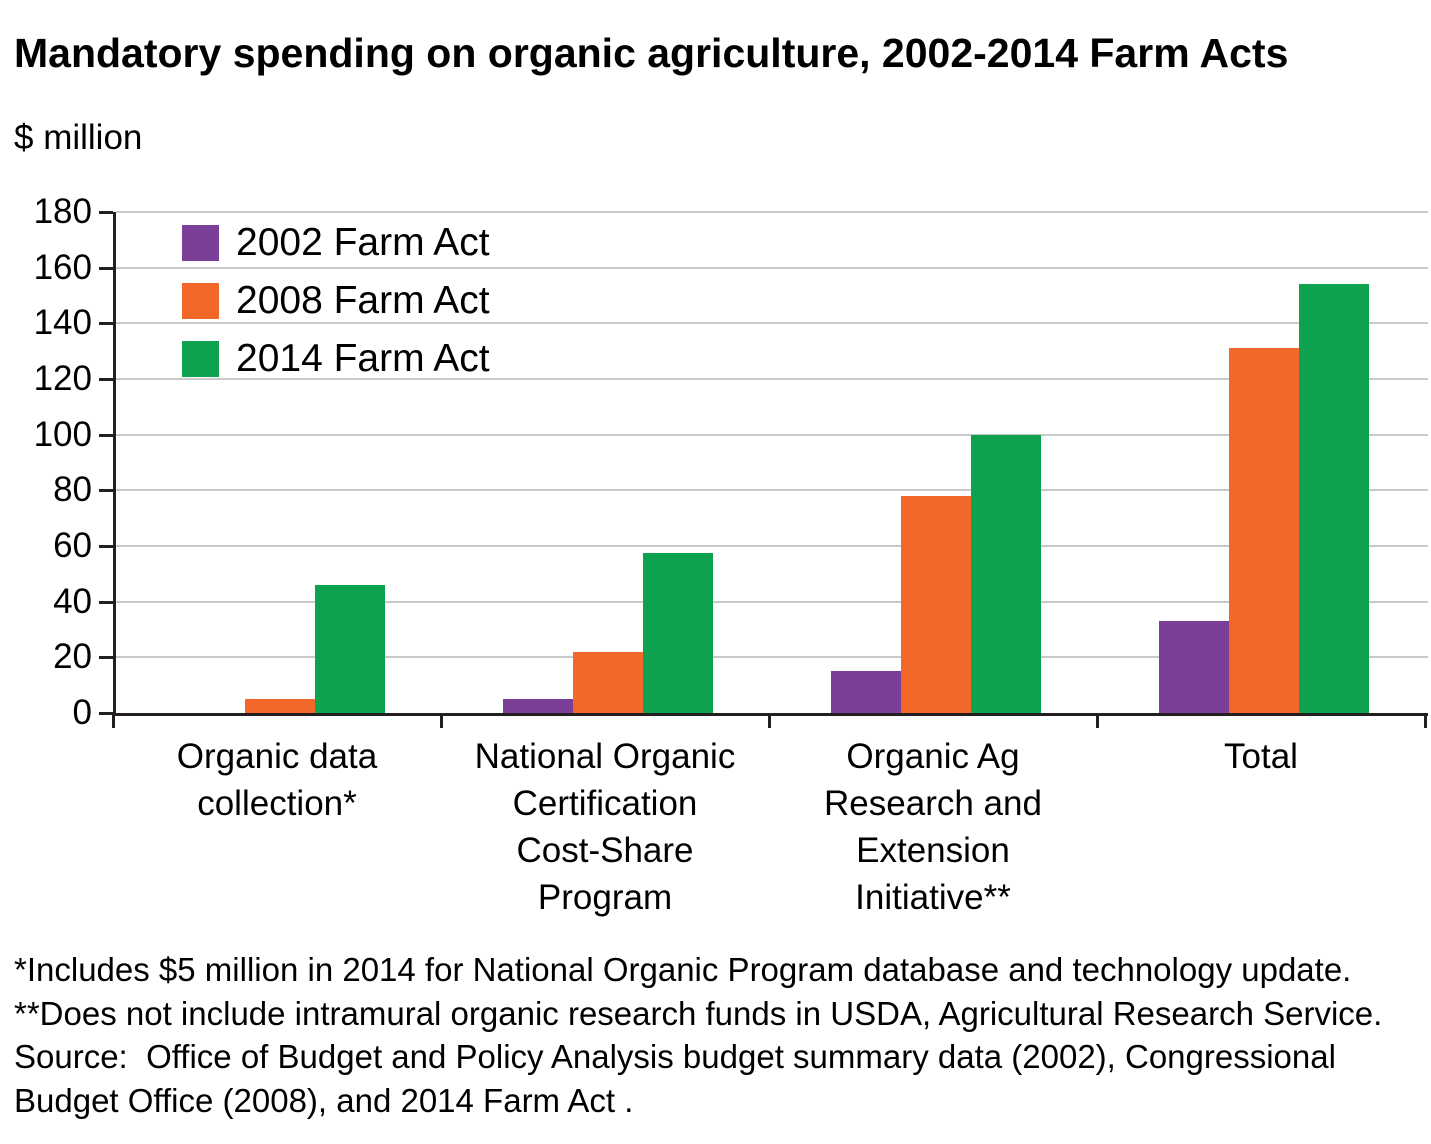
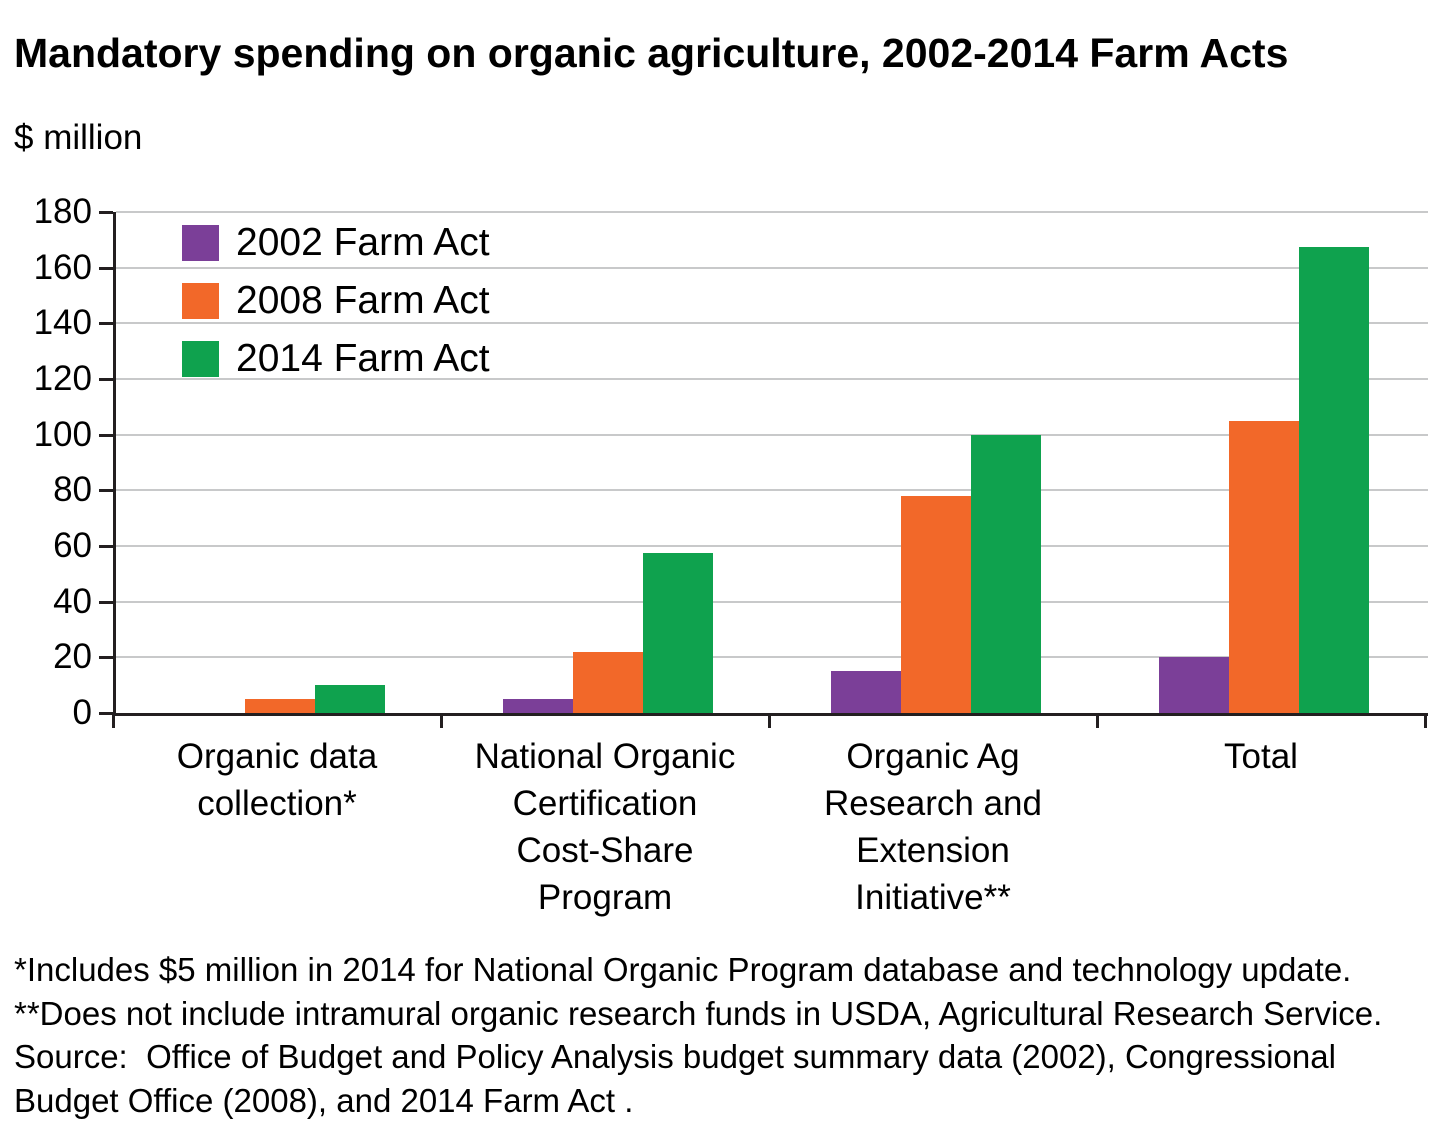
2014 Farm Act/Organic data collection*: 46 -> 10
2002 Farm Act/Total: 33 -> 20
2008 Farm Act/Total: 131 -> 105
2014 Farm Act/Total: 154 -> 168
